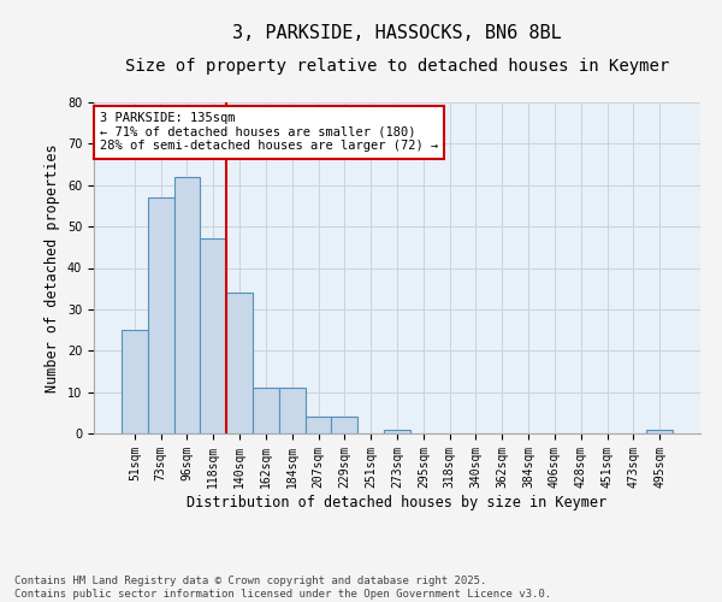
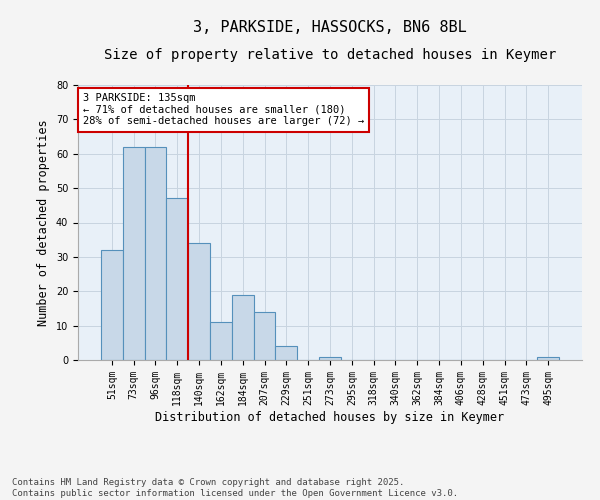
51sqm: 25 -> 32
73sqm: 57 -> 62
184sqm: 11 -> 19
207sqm: 4 -> 14
